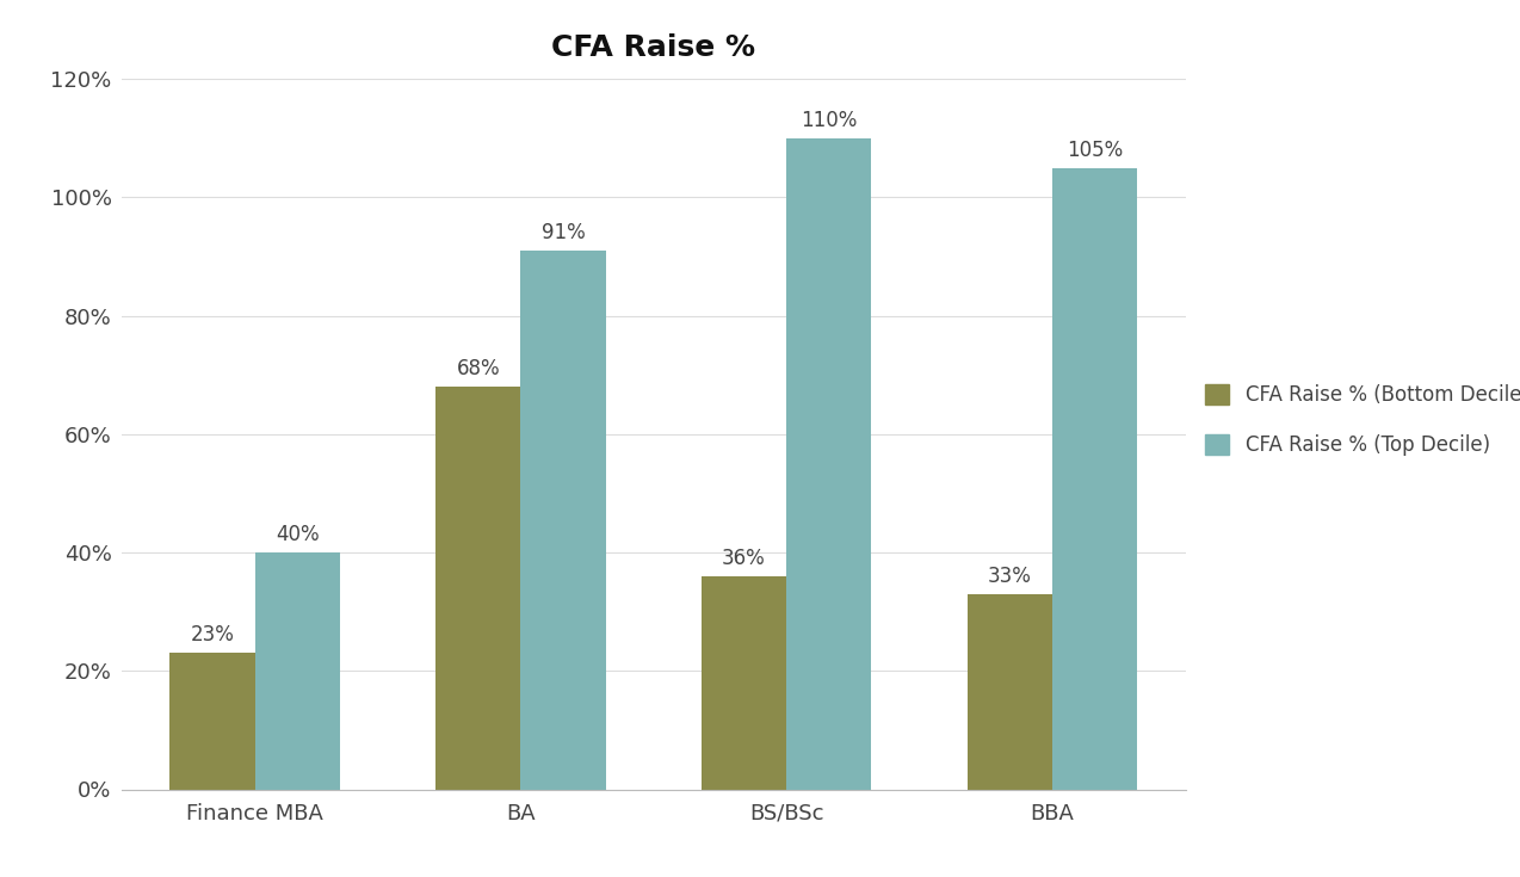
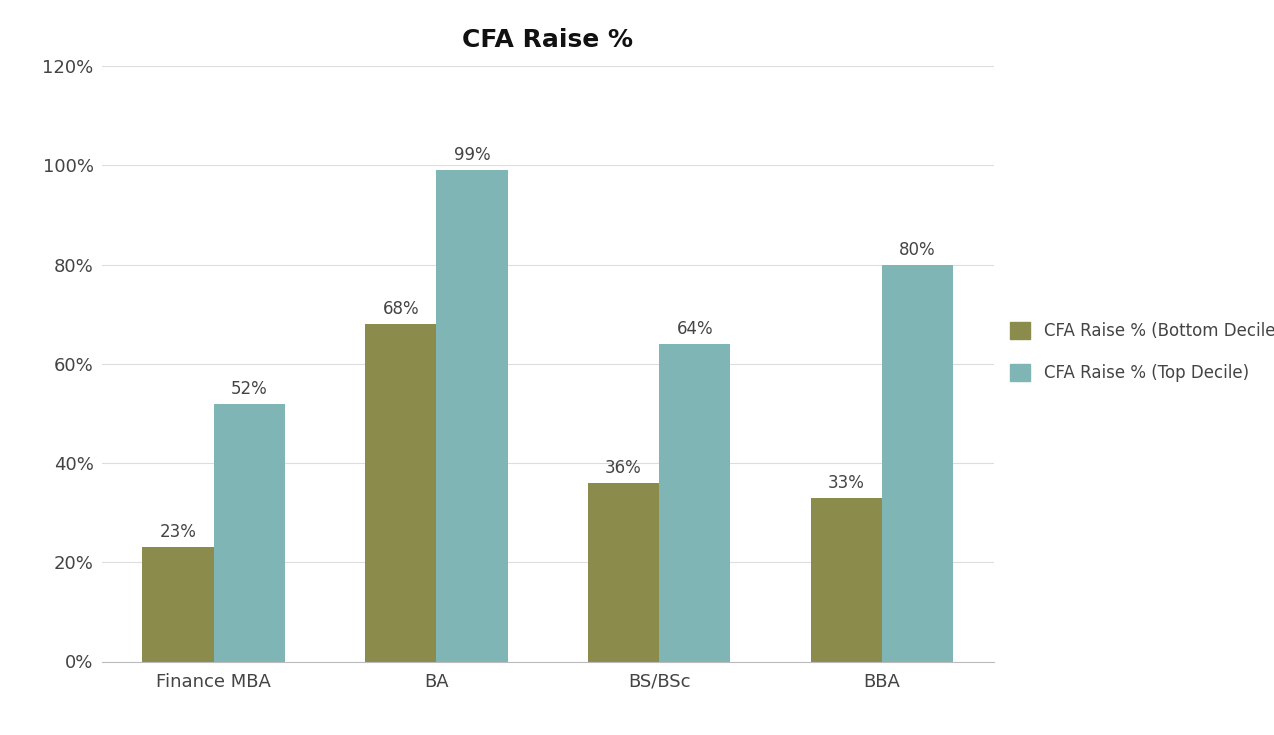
CFA Raise % (Top Decile)/Finance MBA: 40% -> 52%
CFA Raise % (Top Decile)/BA: 91% -> 99%
CFA Raise % (Top Decile)/BS/BSc: 110% -> 64%
CFA Raise % (Top Decile)/BBA: 105% -> 80%
